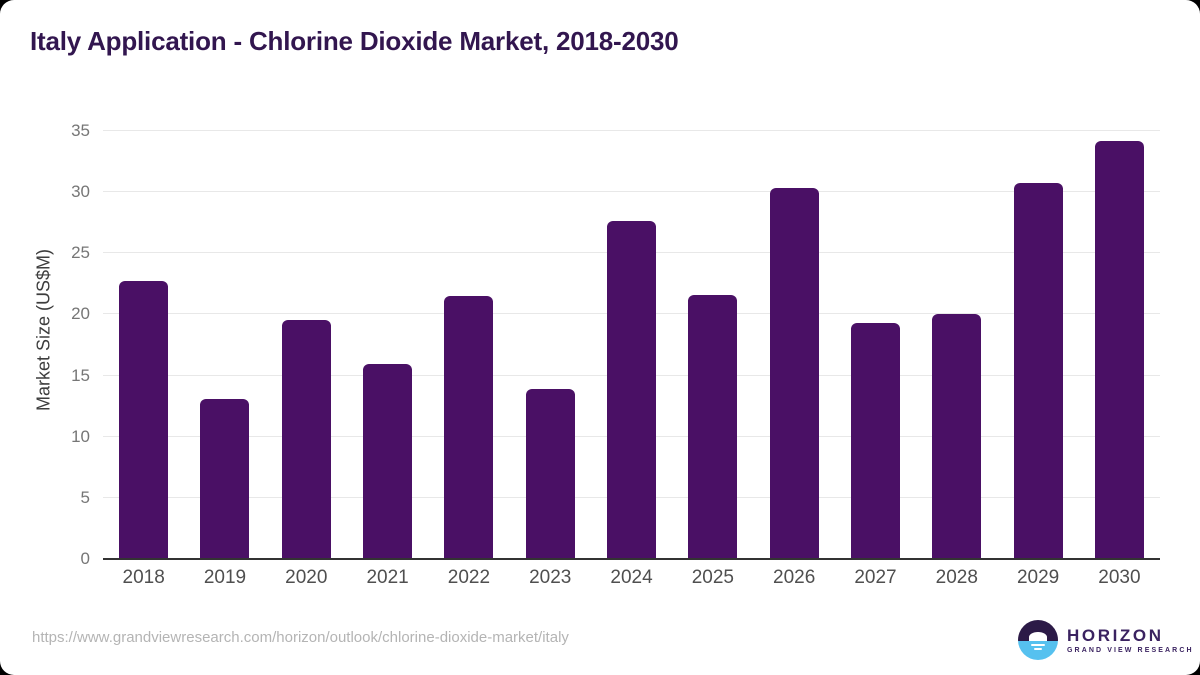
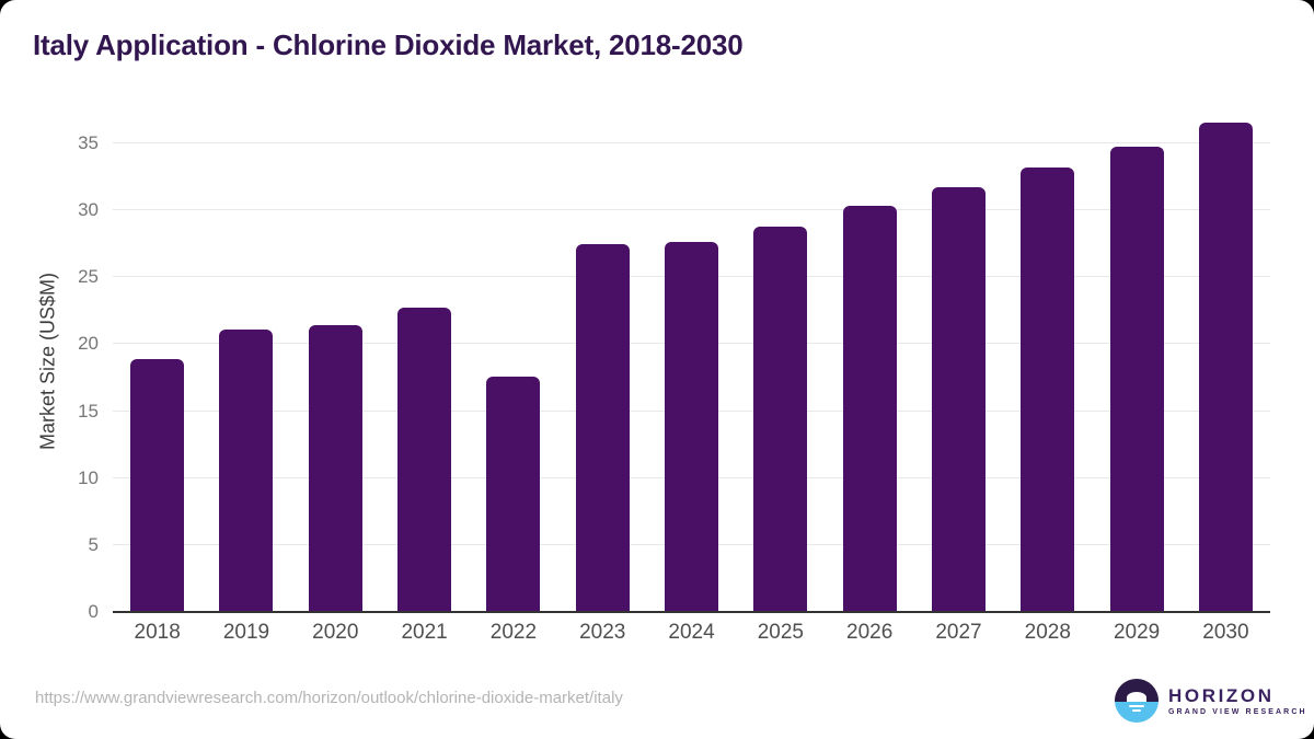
2018: 22.7 -> 18.9
2019: 13.1 -> 21.1
2020: 19.5 -> 21.4
2021: 15.9 -> 22.7
2022: 21.5 -> 17.6
2023: 13.9 -> 27.5
2025: 21.6 -> 28.8
2027: 19.3 -> 31.7
2028: 20.0 -> 33.2
2029: 30.7 -> 34.7
2030: 34.2 -> 36.5
